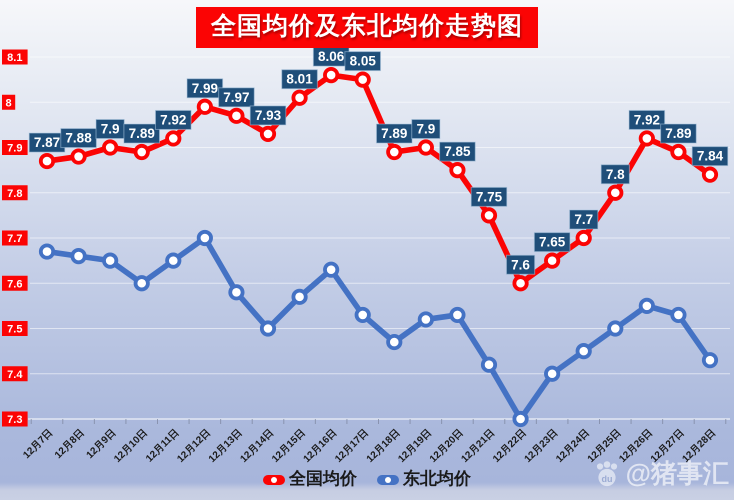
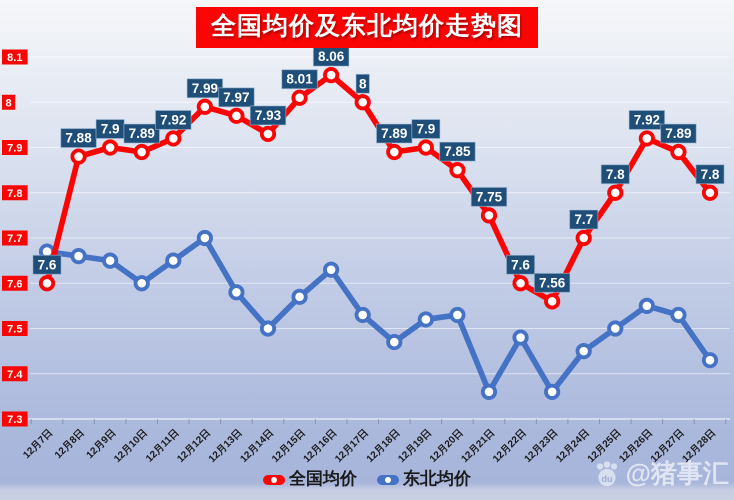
全国均价/12月7日: 7.87 -> 7.6
全国均价/12月17日: 8.05 -> 8
东北均价/12月21日: 7.42 -> 7.36
东北均价/12月22日: 7.30 -> 7.48
全国均价/12月23日: 7.65 -> 7.56
东北均价/12月23日: 7.40 -> 7.36
全国均价/12月28日: 7.84 -> 7.8
